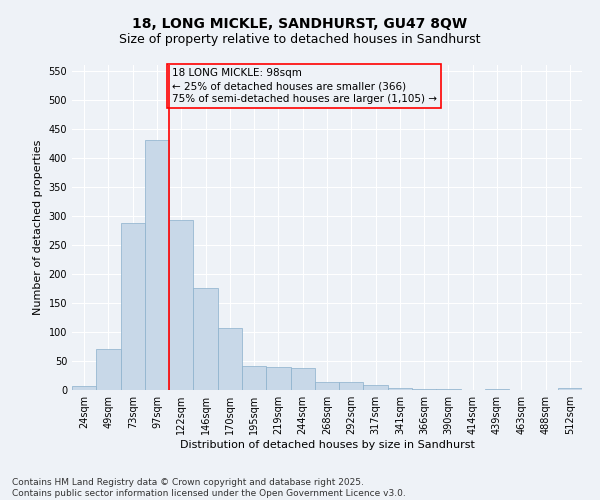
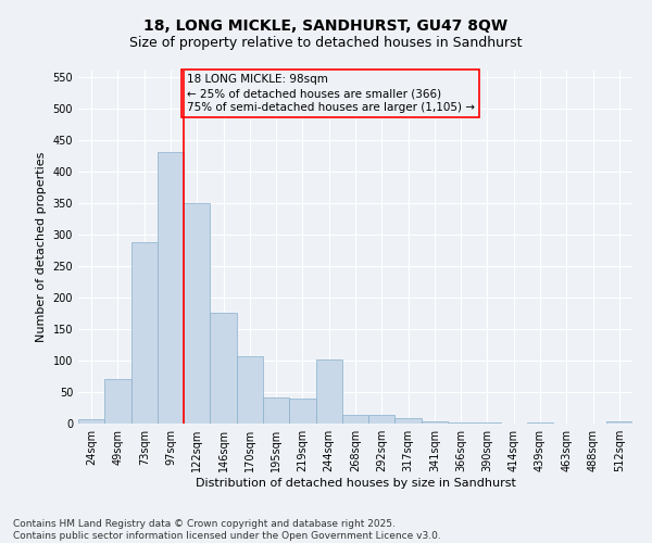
122sqm: 293 -> 350
244sqm: 38 -> 102
